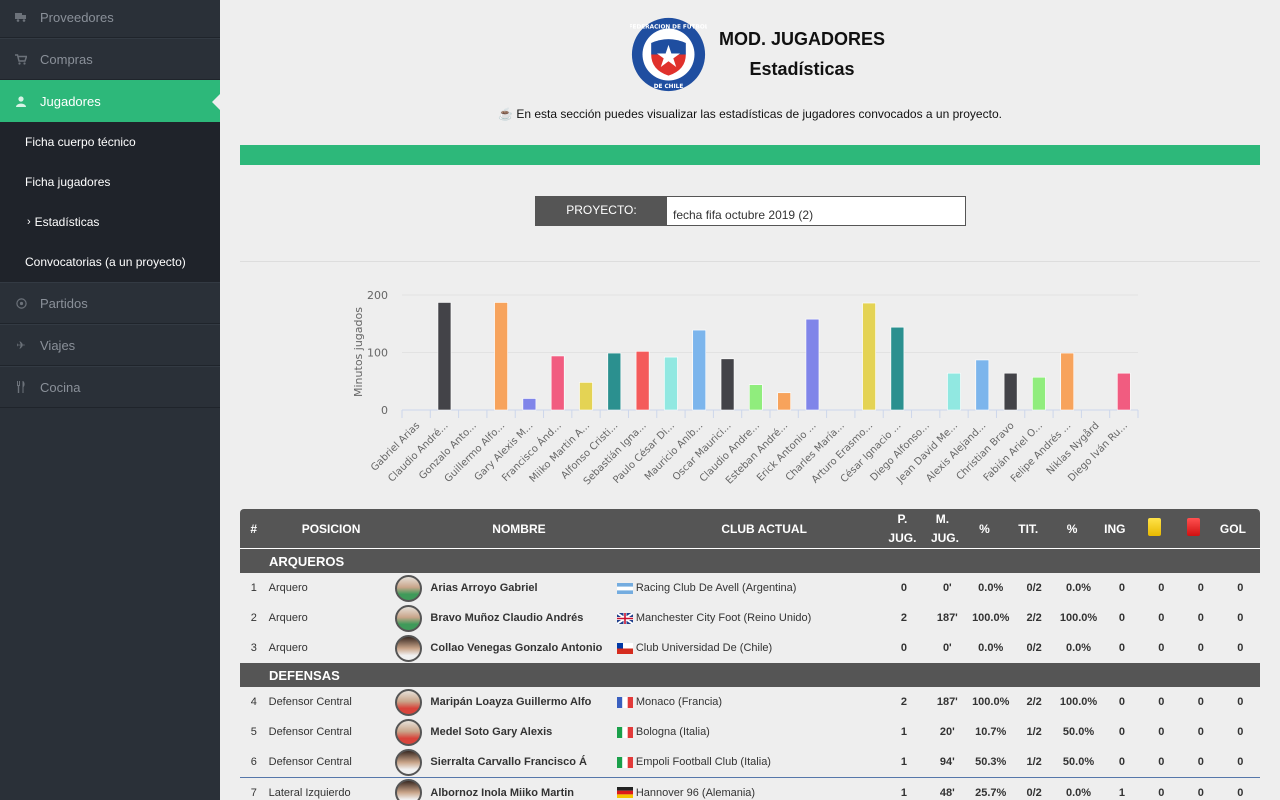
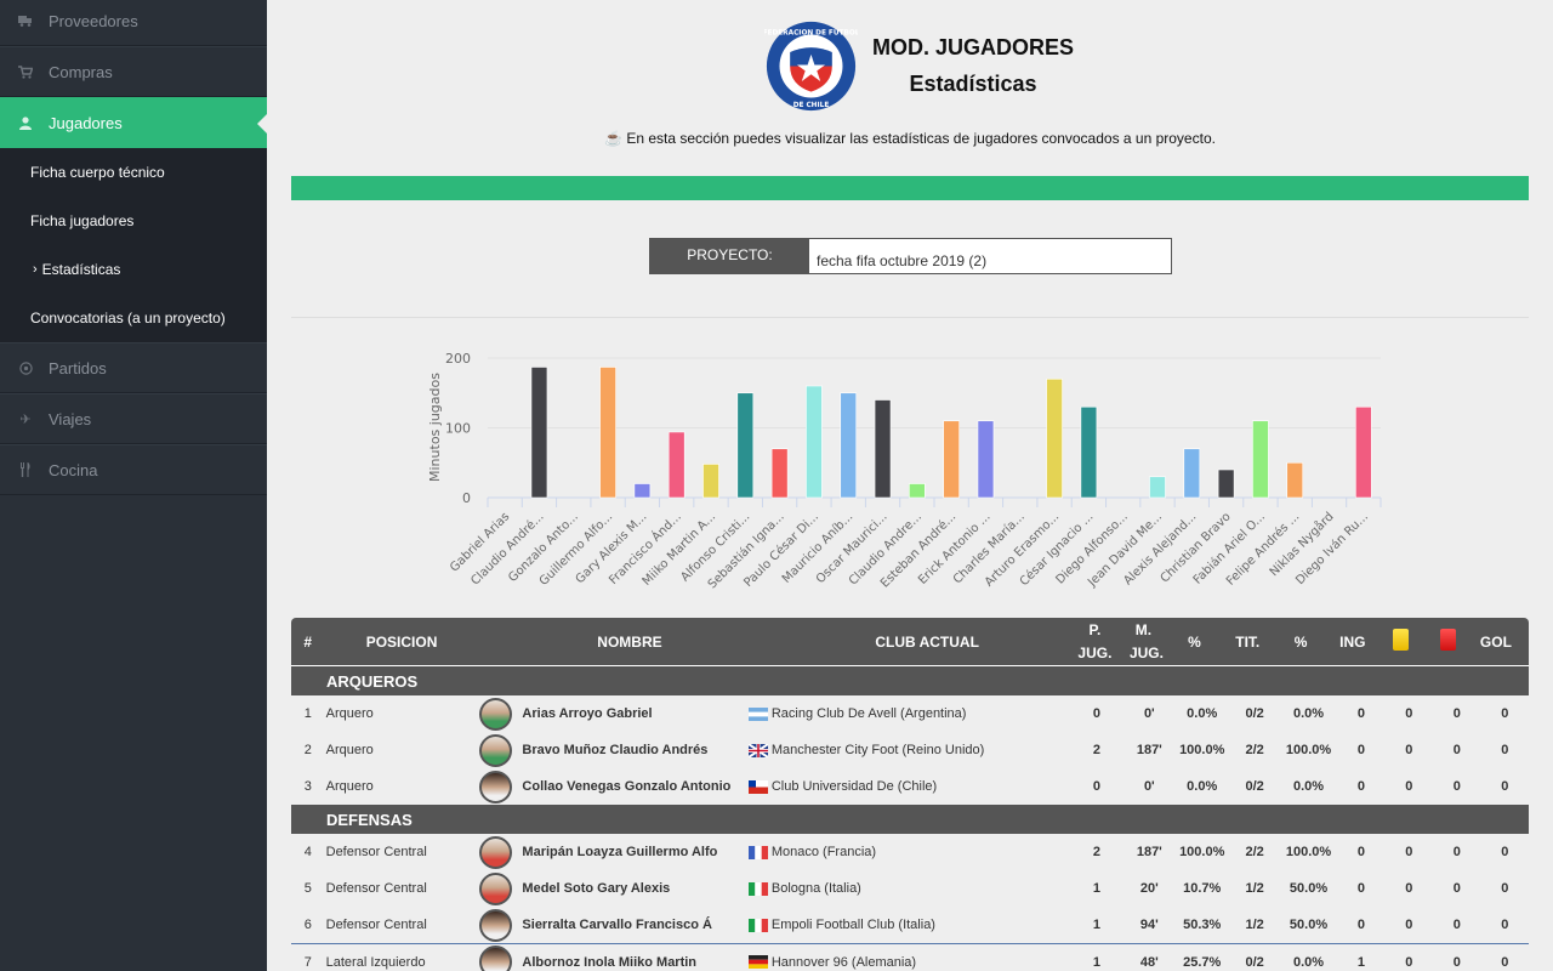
Alfonso Cristi...: 100 -> 150
Sebastián Igna...: 100 -> 70
Paulo César Di...: 90 -> 160
Mauricio Aníb...: 140 -> 150
Oscar Maurici...: 90 -> 140
Claudio Andre...: 40 -> 20
Esteban André...: 30 -> 110
Erick Antonio ...: 160 -> 110
Arturo Erasmo...: 190 -> 170
César Ignacio ...: 140 -> 130
Jean David Me...: 60 -> 30
Alexis Alejand...: 90 -> 70
Christian Bravo: 60 -> 40
Fabián Ariel O...: 60 -> 110
Felipe Andrés ...: 100 -> 50
Diego Iván Ru...: 60 -> 130
